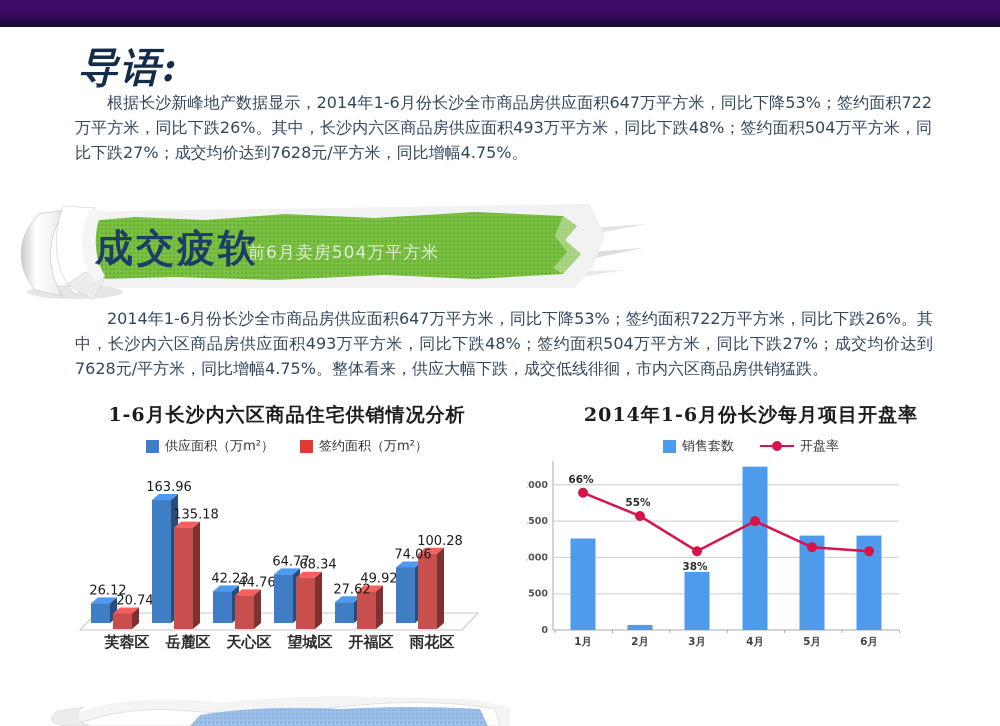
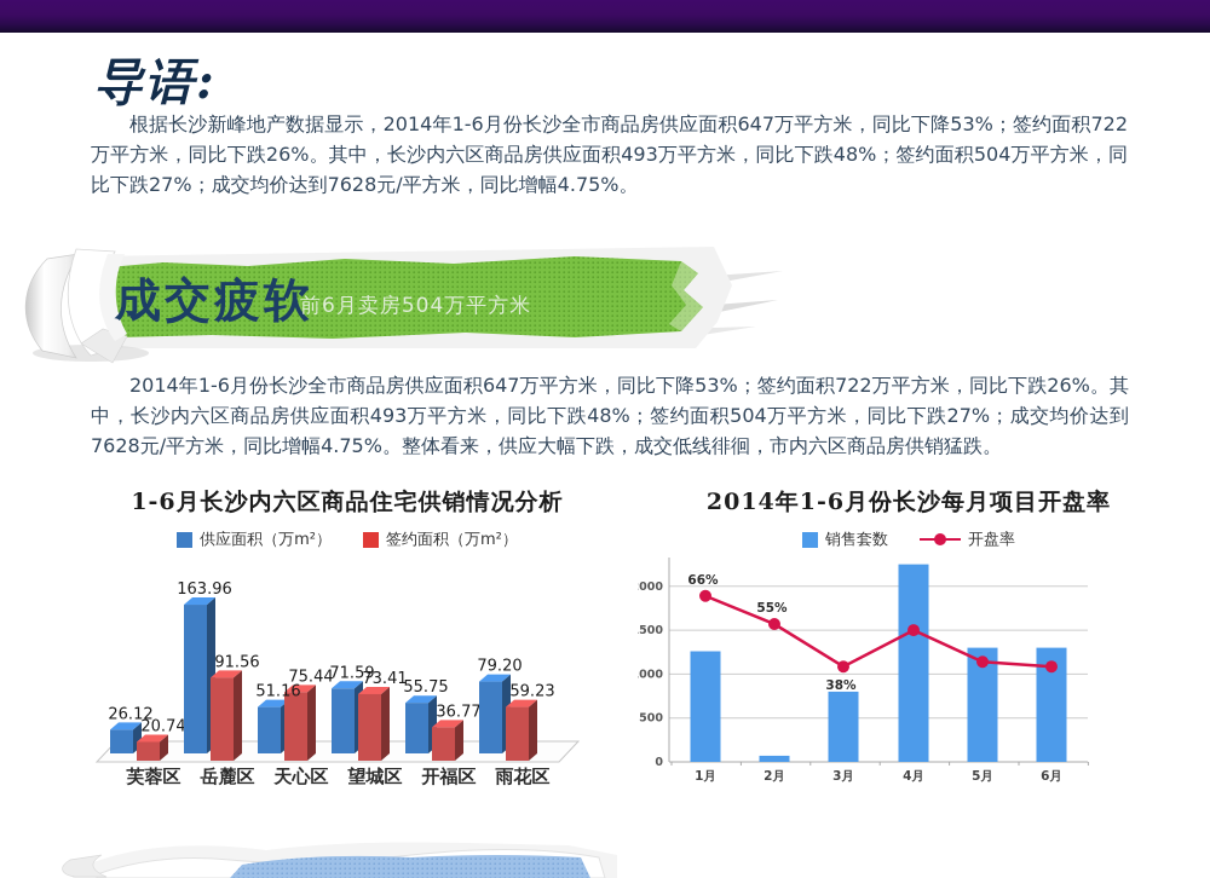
1-6月长沙内六区商品住宅供销情况分析/签约面积（万m²）/岳麓区: 135.18 -> 91.56
1-6月长沙内六区商品住宅供销情况分析/供应面积（万m²）/天心区: 42.23 -> 51.16
1-6月长沙内六区商品住宅供销情况分析/签约面积（万m²）/天心区: 44.76 -> 75.44
1-6月长沙内六区商品住宅供销情况分析/供应面积（万m²）/望城区: 64.77 -> 71.59
1-6月长沙内六区商品住宅供销情况分析/签约面积（万m²）/望城区: 68.34 -> 73.41
1-6月长沙内六区商品住宅供销情况分析/供应面积（万m²）/开福区: 27.62 -> 55.75
1-6月长沙内六区商品住宅供销情况分析/签约面积（万m²）/开福区: 49.92 -> 36.77
1-6月长沙内六区商品住宅供销情况分析/供应面积（万m²）/雨花区: 74.06 -> 79.20
1-6月长沙内六区商品住宅供销情况分析/签约面积（万m²）/雨花区: 100.28 -> 59.23
